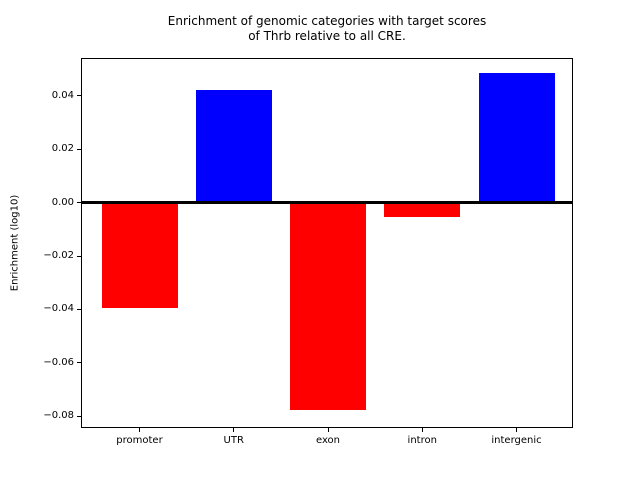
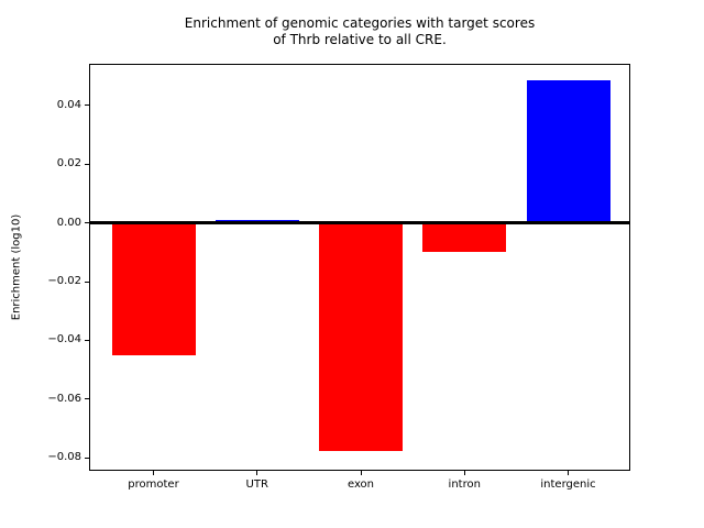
promoter: -0.040 -> -0.045
UTR: 0.042 -> 0.001
intron: -0.005 -> -0.010
